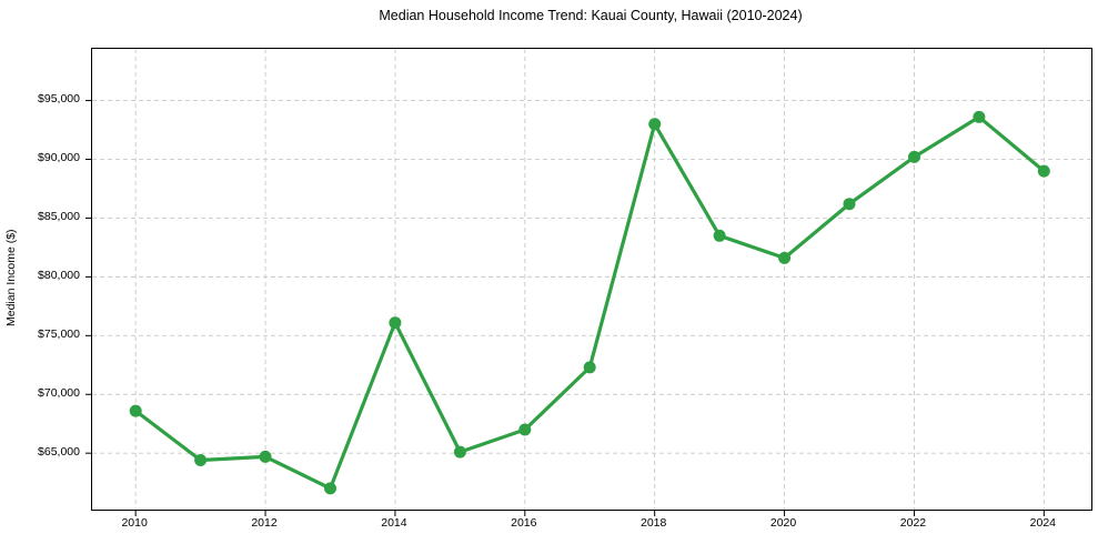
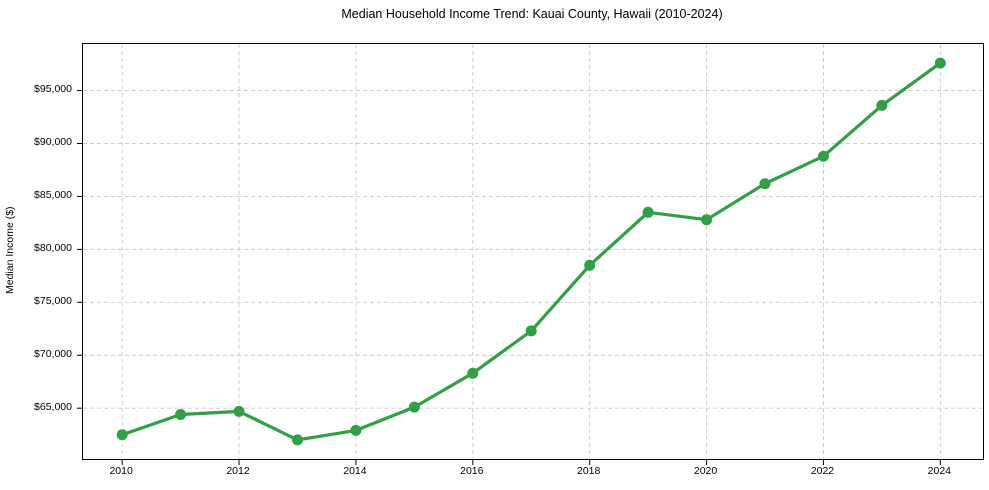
2010: $68600 -> $62500
2014: $76100 -> $62900
2016: $67000 -> $68300
2018: $93000 -> $78500
2020: $81600 -> $82800
2022: $90200 -> $88800
2024: $89000 -> $97600
